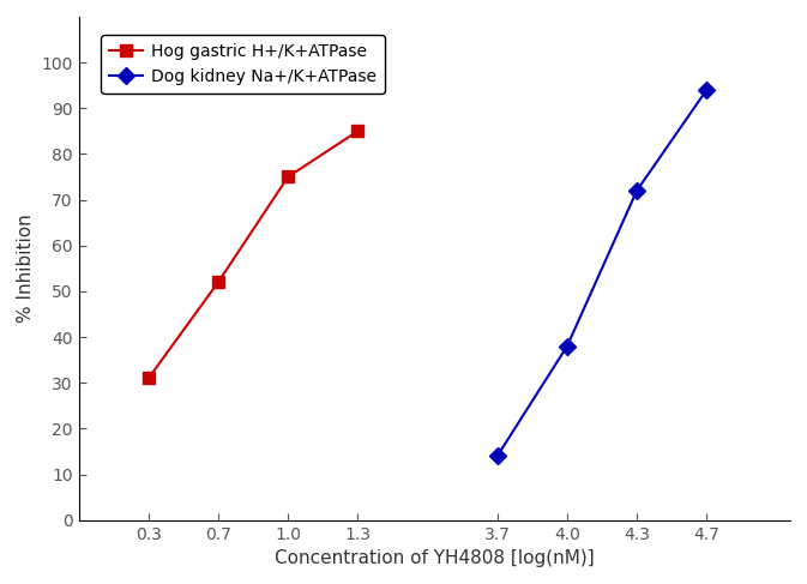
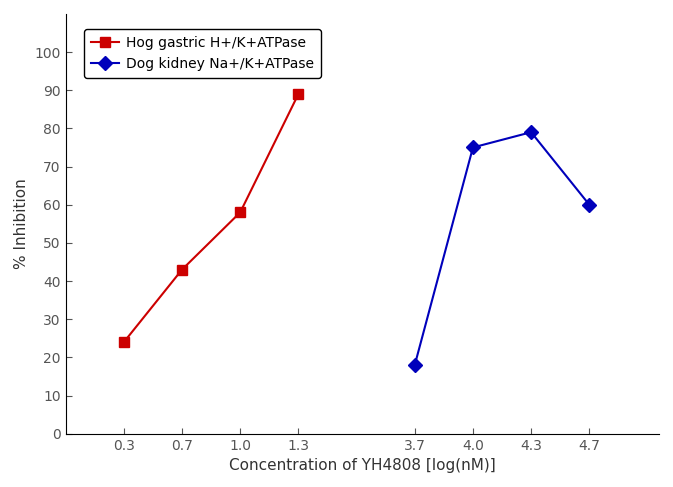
Hog gastric H+/K+ATPase/0.3: 31 -> 24
Hog gastric H+/K+ATPase/0.7: 52 -> 43
Hog gastric H+/K+ATPase/1.0: 75 -> 58
Hog gastric H+/K+ATPase/1.3: 85 -> 89
Dog kidney Na+/K+ATPase/3.7: 14 -> 18
Dog kidney Na+/K+ATPase/4.0: 38 -> 75
Dog kidney Na+/K+ATPase/4.3: 72 -> 79
Dog kidney Na+/K+ATPase/4.7: 94 -> 60
